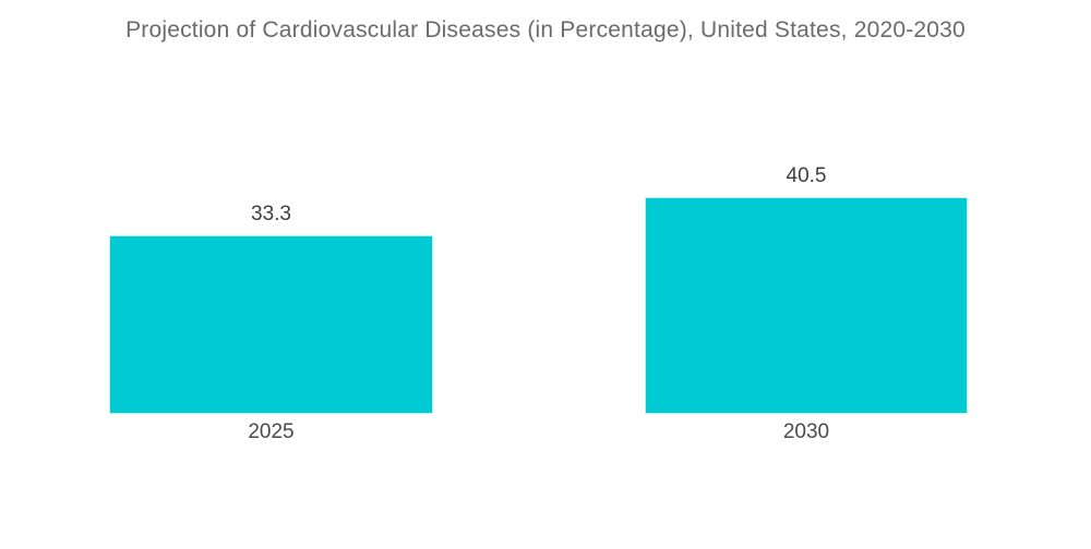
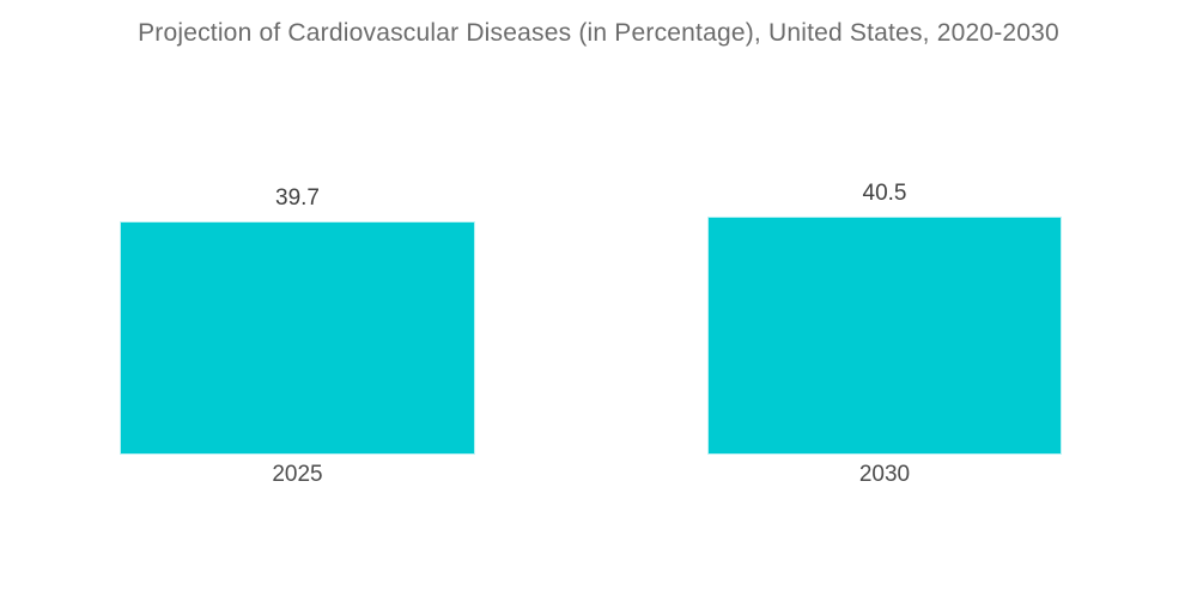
2025: 33.3 -> 39.7
